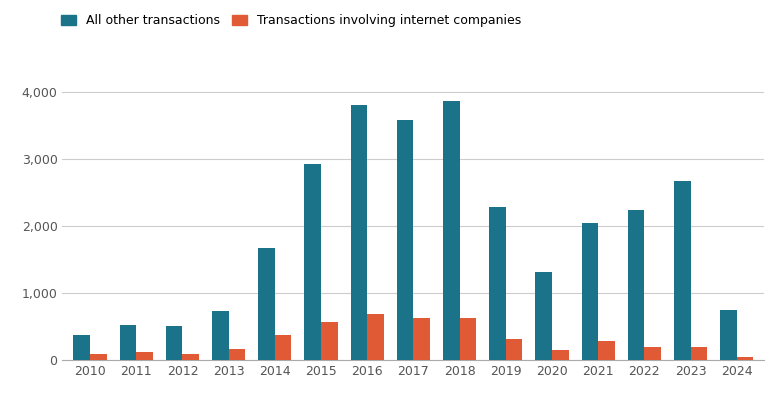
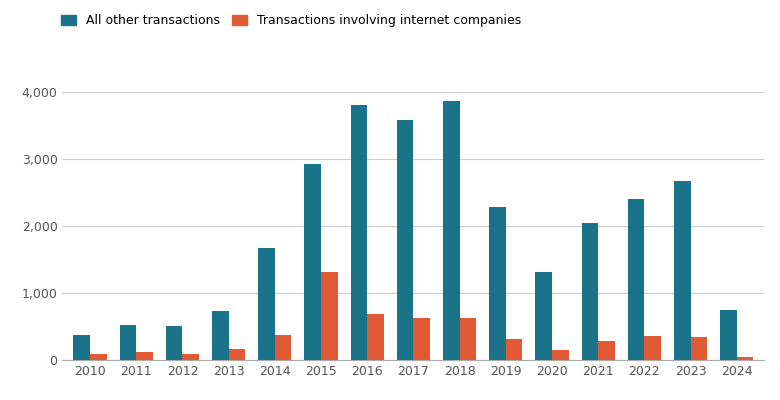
Transactions involving internet companies/2015: 560 -> 1,320
All other transactions/2022: 2,240 -> 2,400
Transactions involving internet companies/2022: 200 -> 360
Transactions involving internet companies/2023: 200 -> 340
